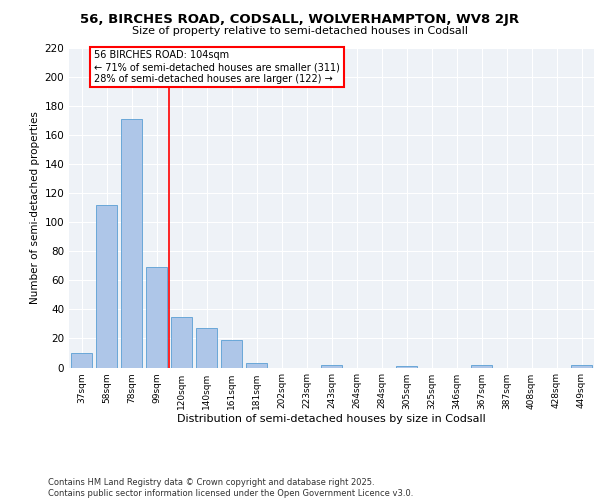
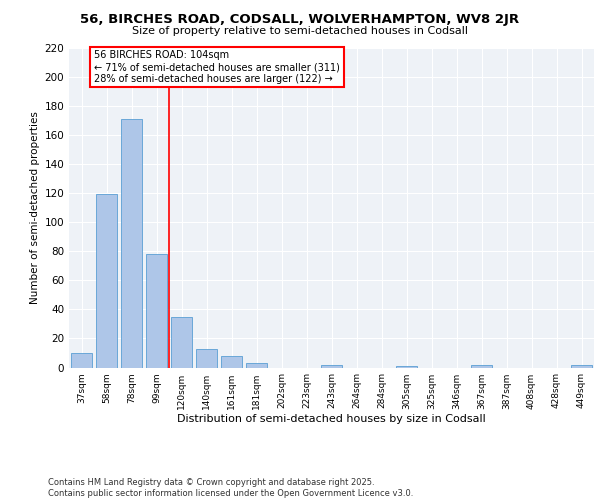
58sqm: 112 -> 119
99sqm: 69 -> 78
140sqm: 27 -> 13
161sqm: 19 -> 8
